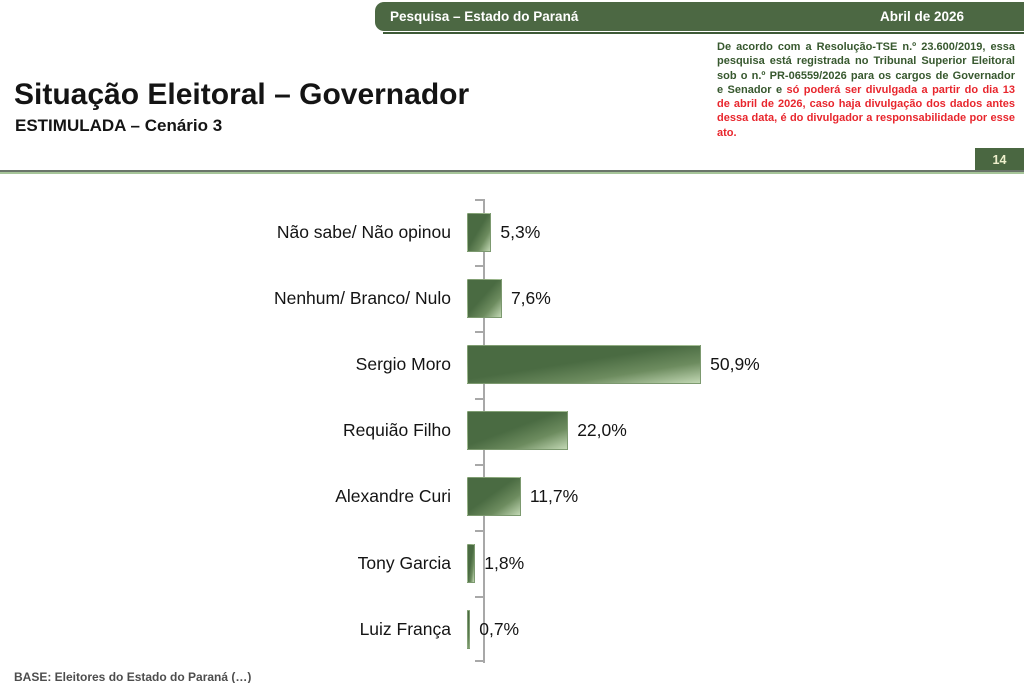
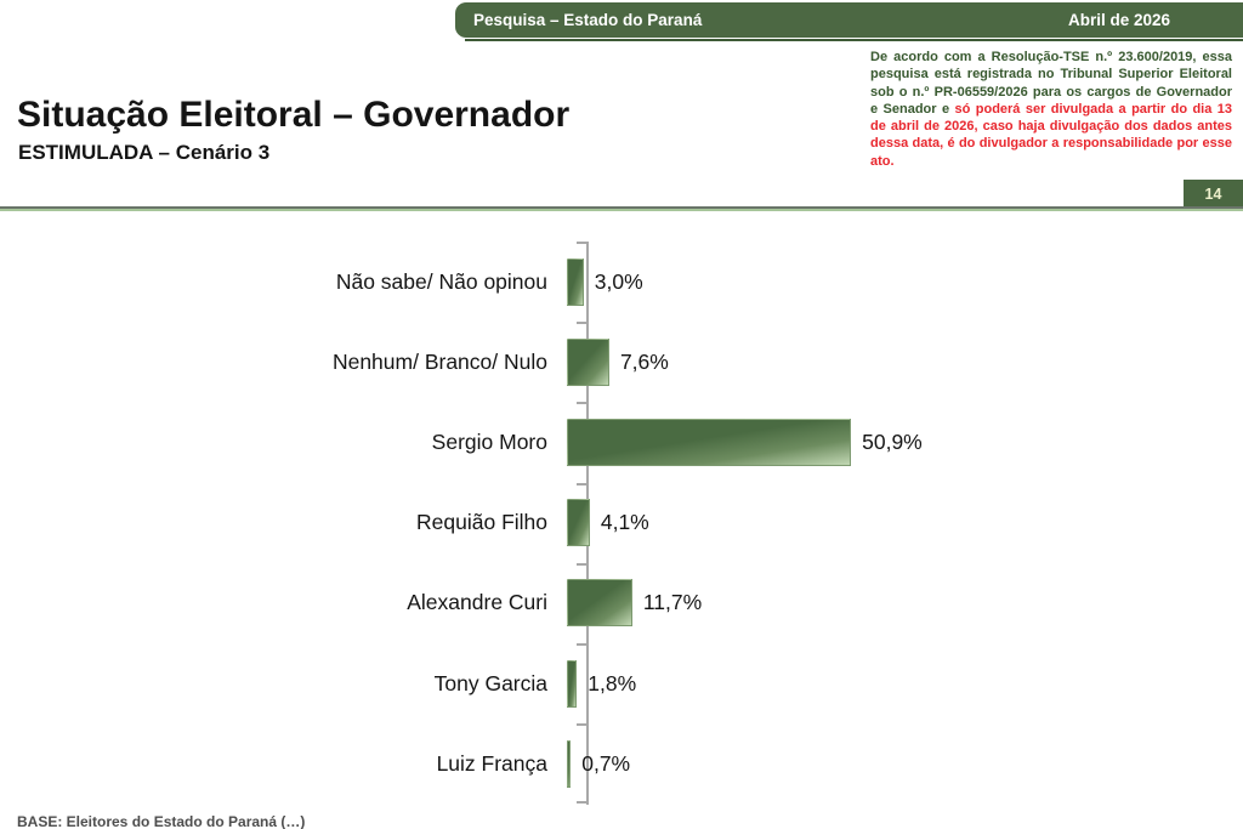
Não sabe/ Não opinou: 5,3% -> 3,0%
Requião Filho: 22,0% -> 4,1%
